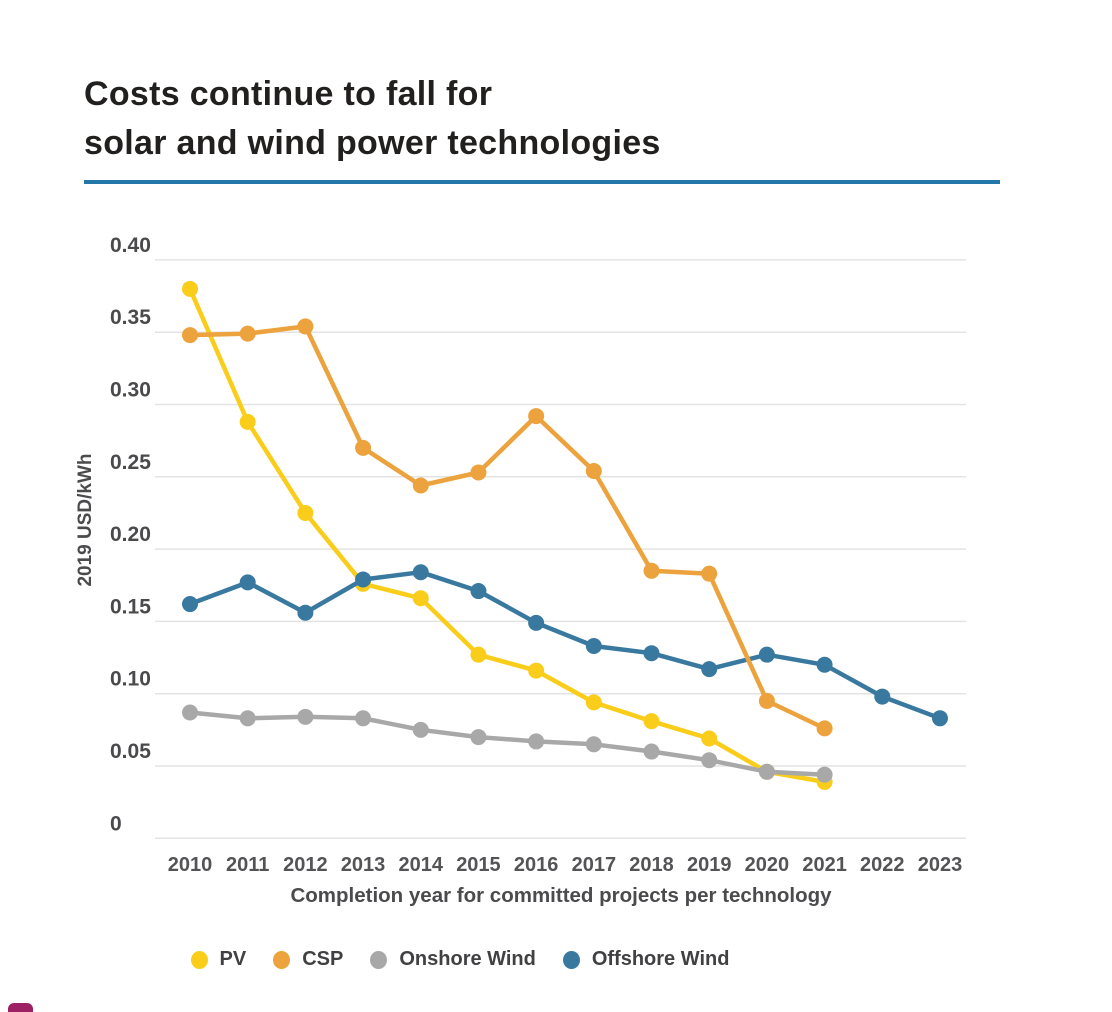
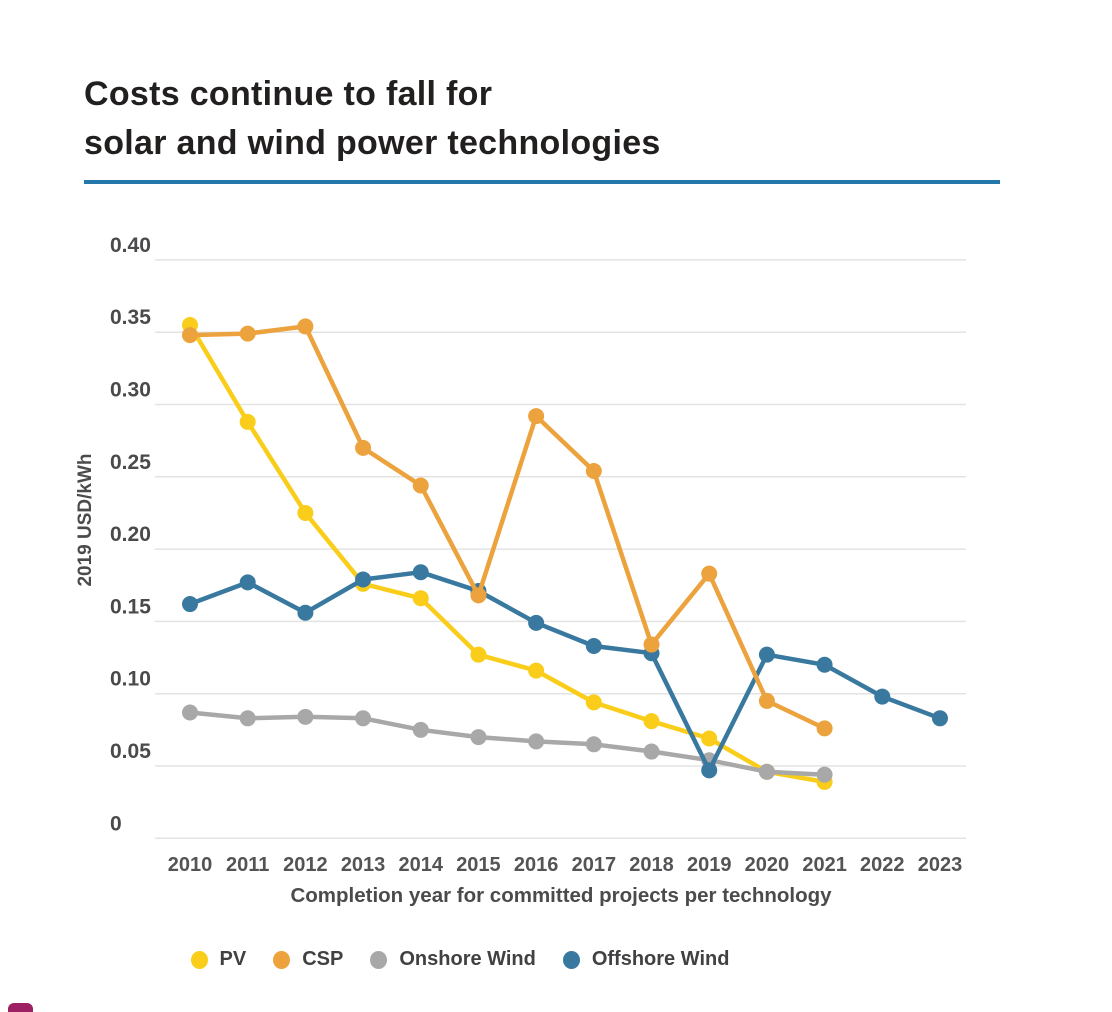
PV/2010: 0.380 -> 0.355
CSP/2015: 0.253 -> 0.168
CSP/2018: 0.185 -> 0.134
Offshore Wind/2019: 0.117 -> 0.047
